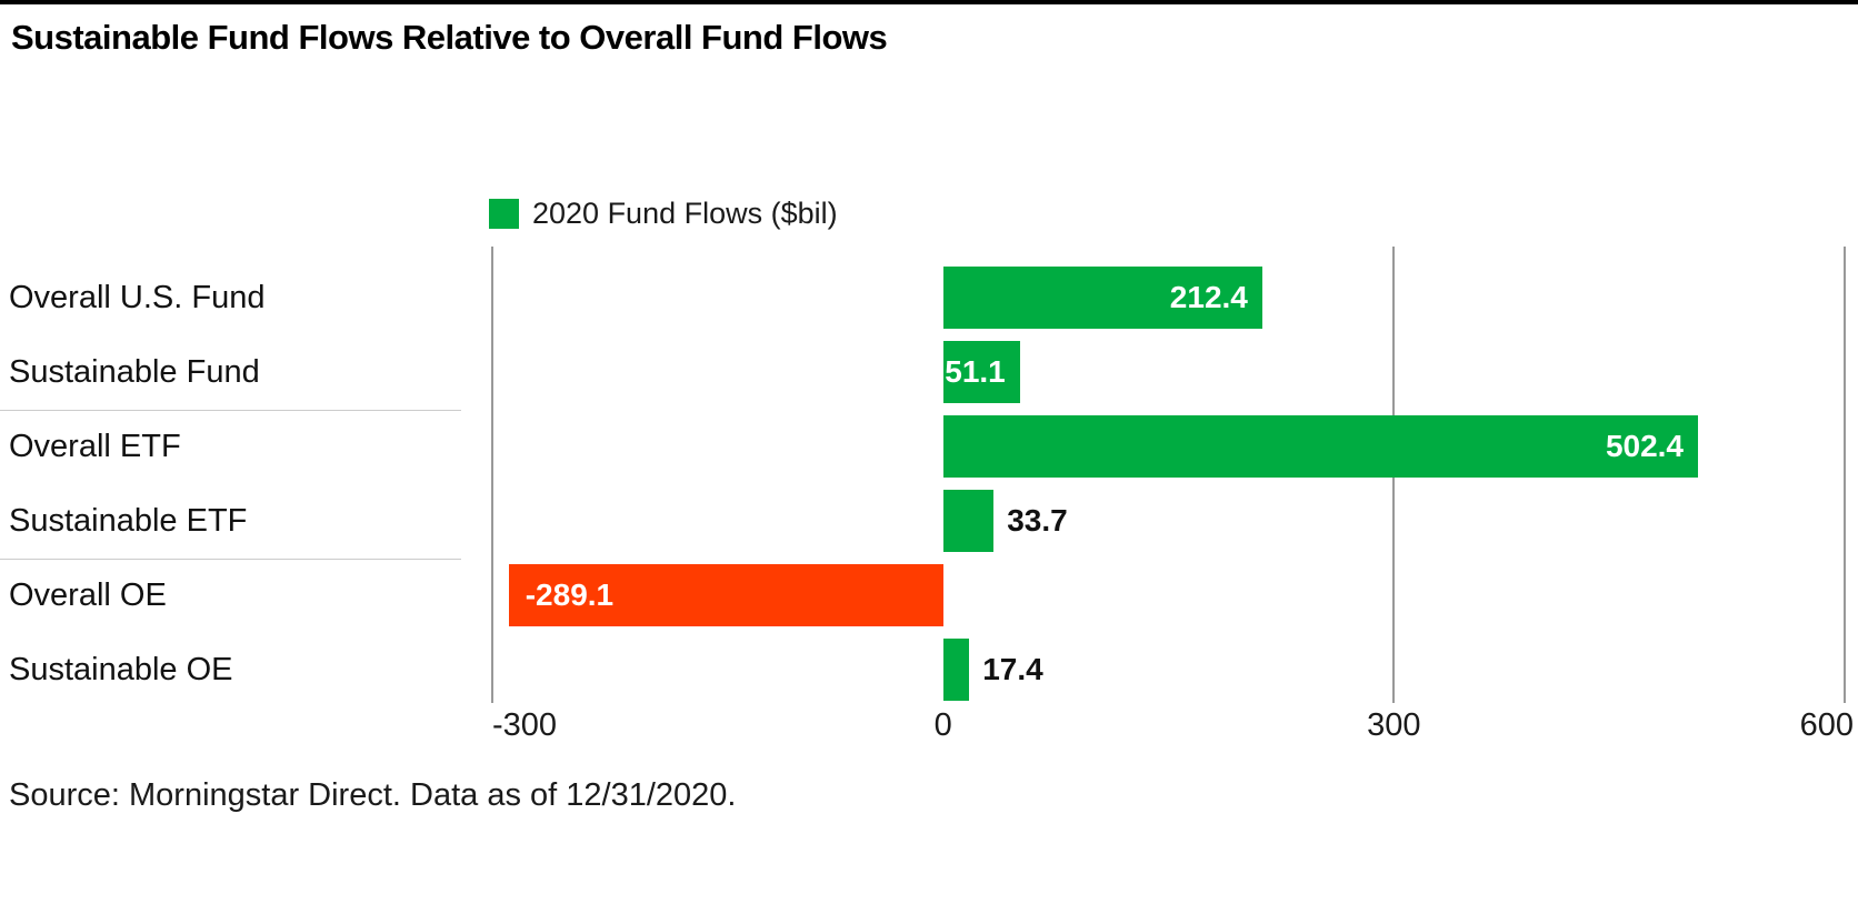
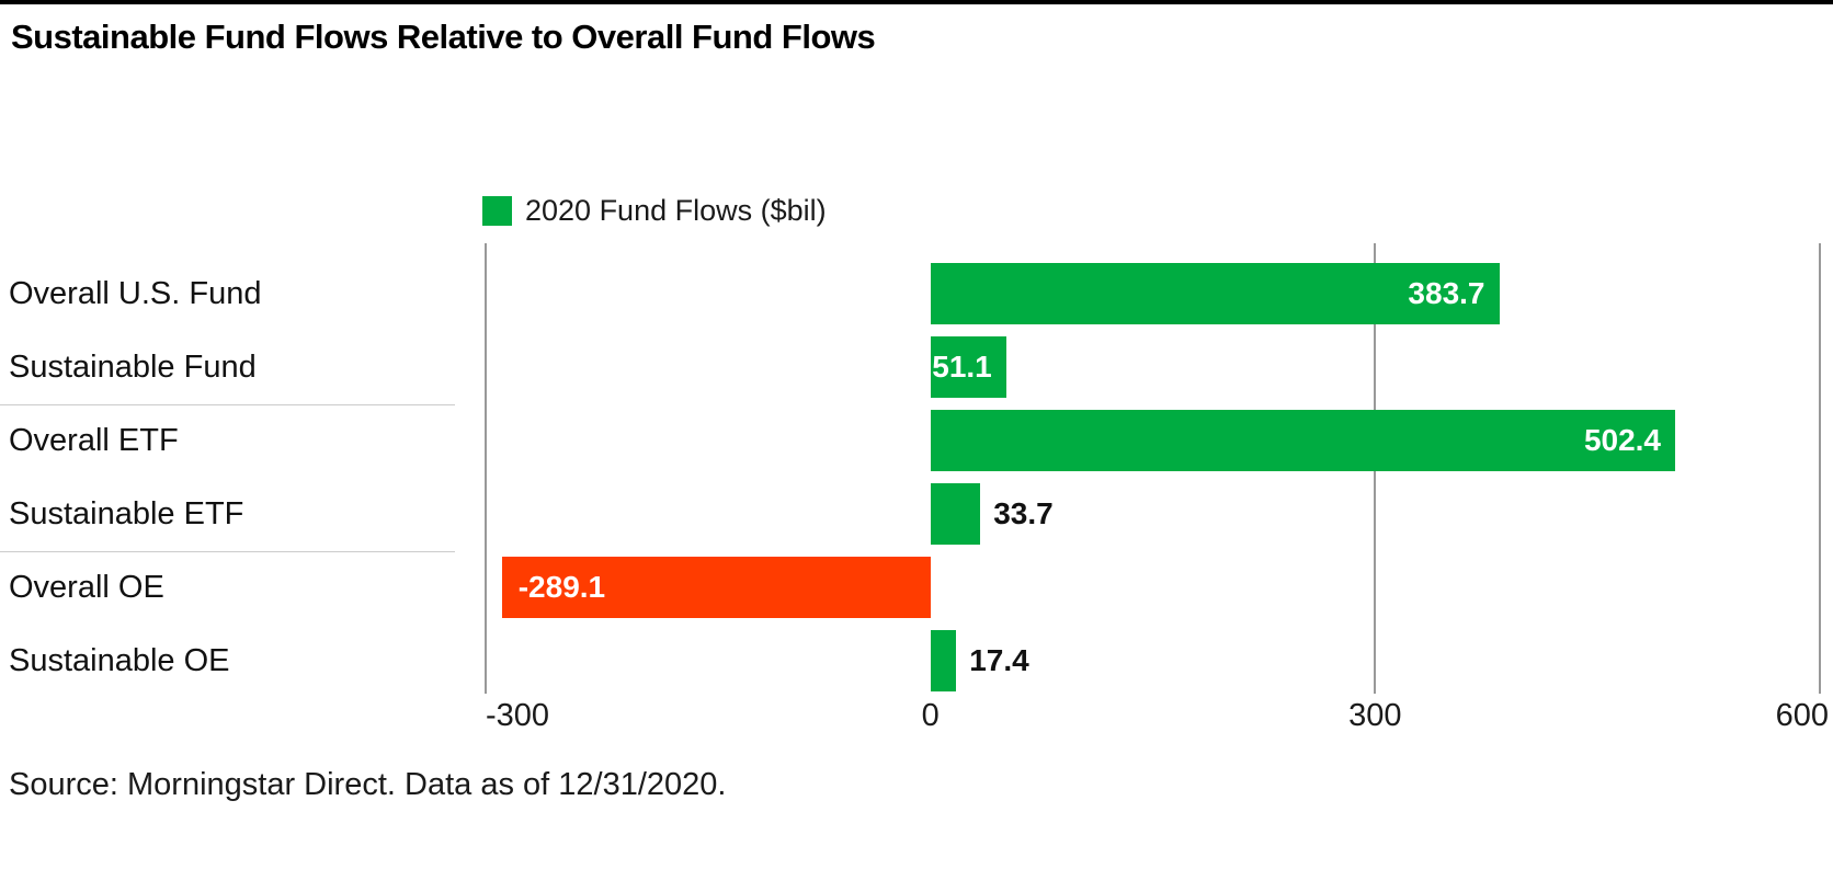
Overall U.S. Fund: 212.4 -> 383.7
